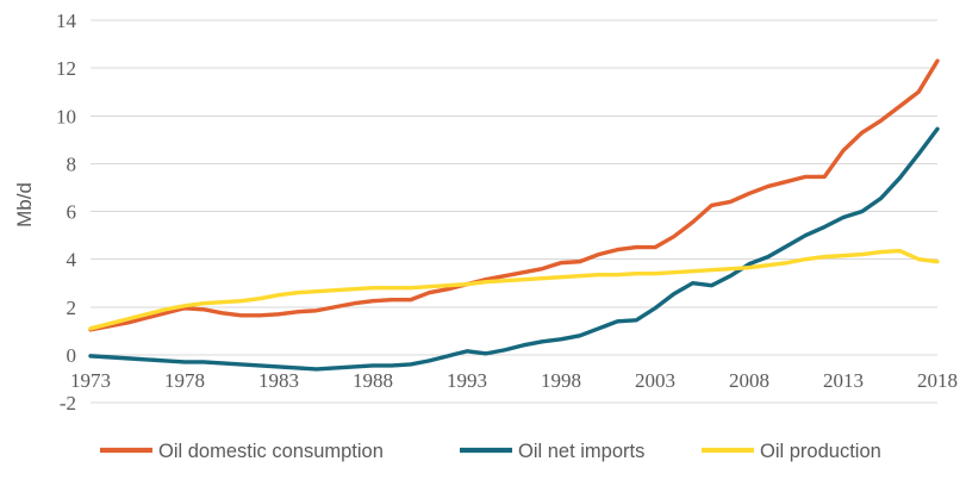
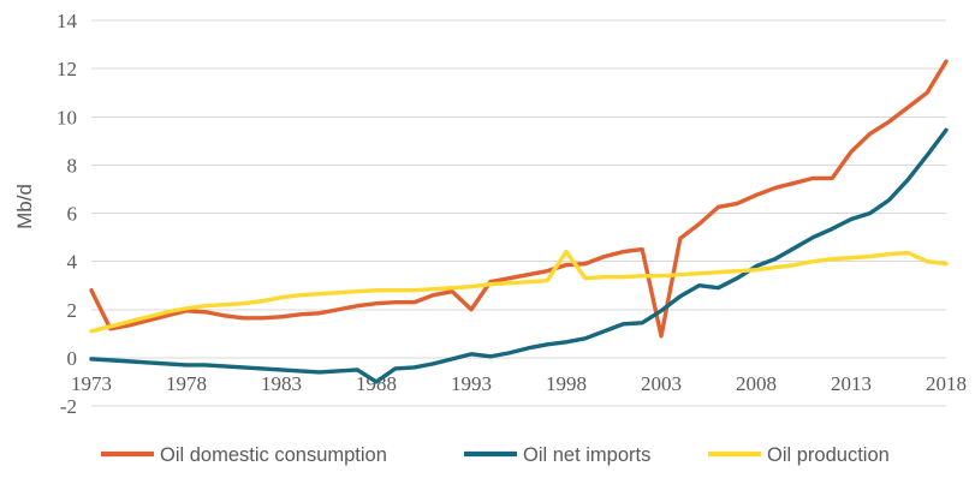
Oil domestic consumption/1973: 1.1 -> 2.8
Oil net imports/1988: -0.5 -> -1.0
Oil domestic consumption/1993: 3.0 -> 2.0
Oil production/1998: 3.2 -> 4.4
Oil domestic consumption/2003: 4.5 -> 0.9
